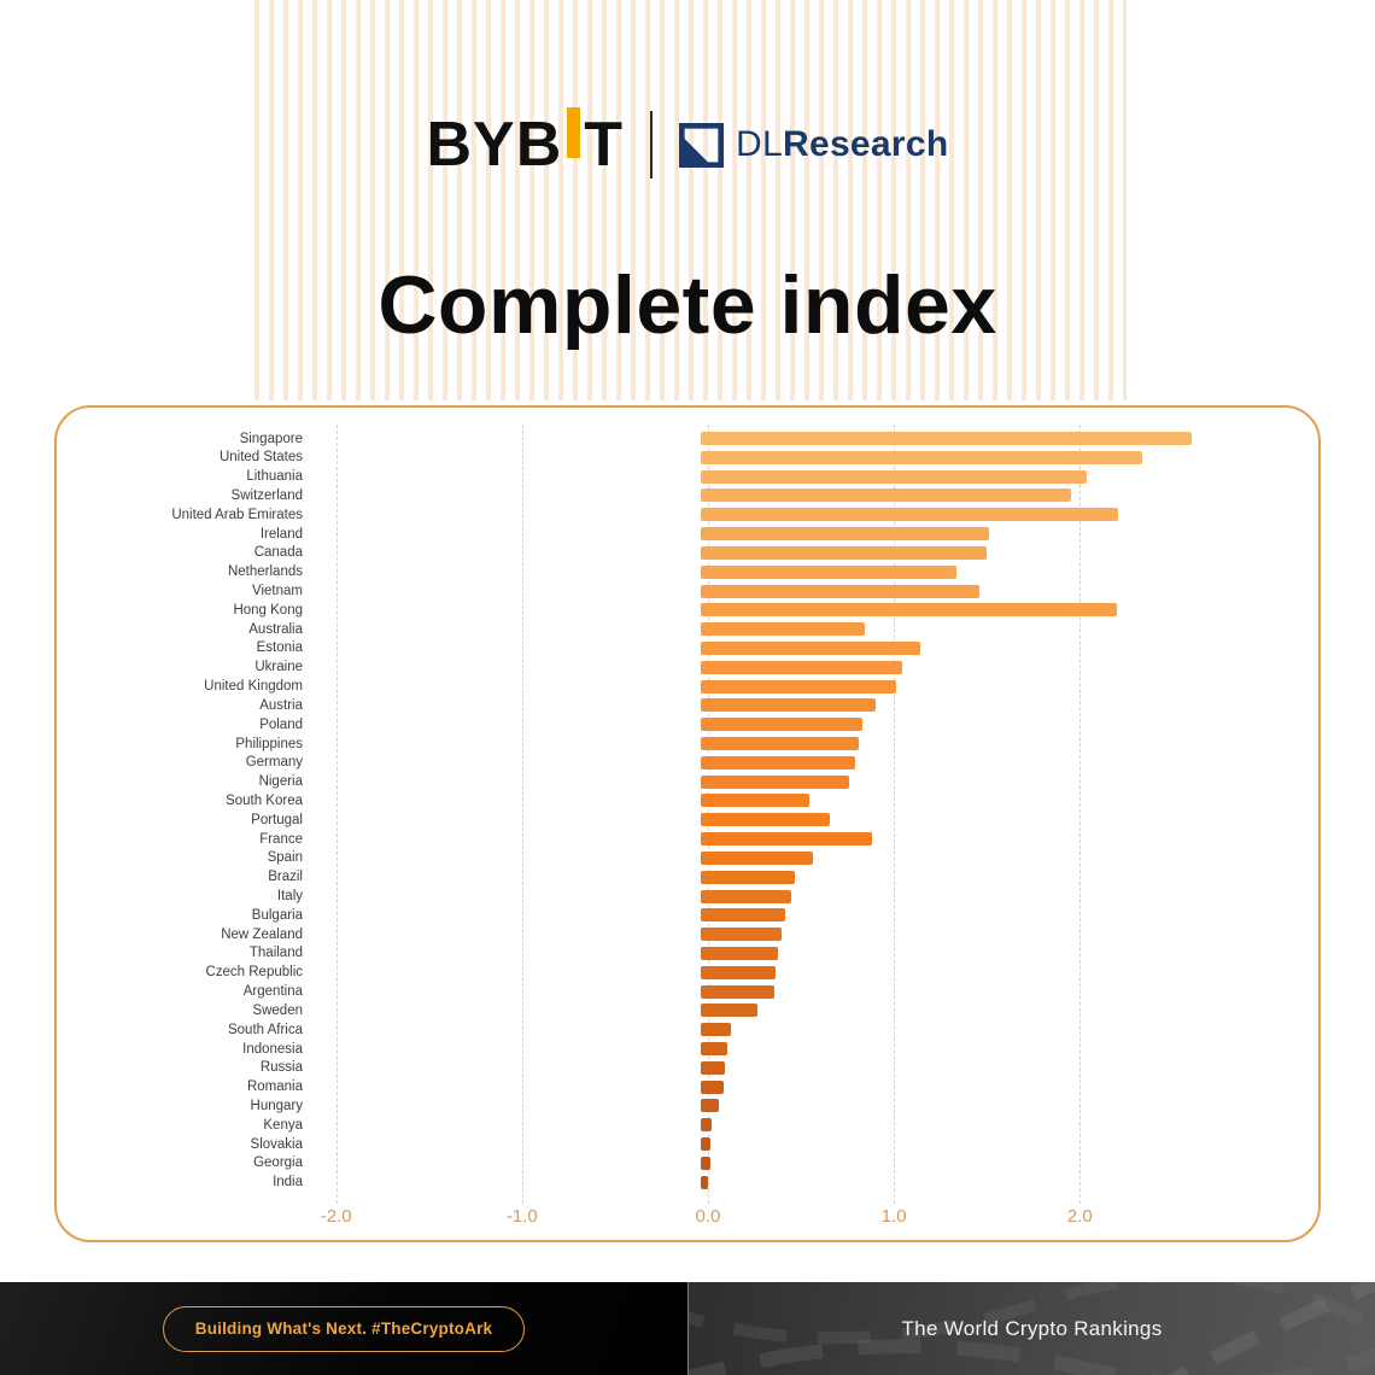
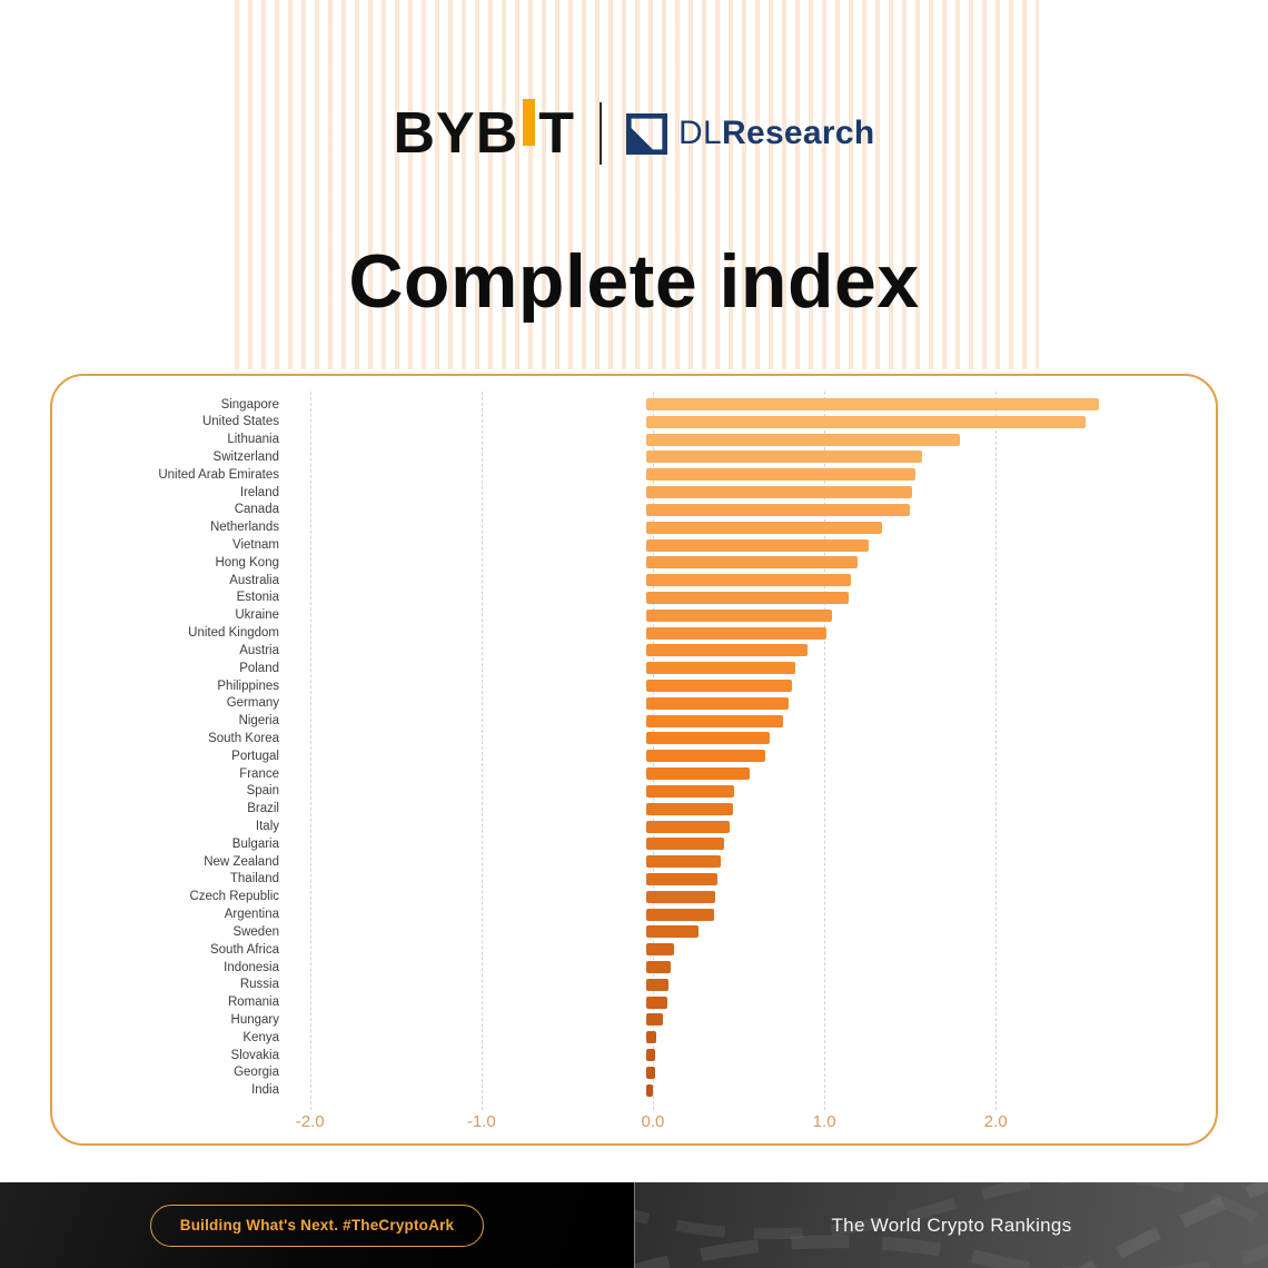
United States: 2.35 -> 2.53
Lithuania: 2.05 -> 1.81
Switzerland: 1.97 -> 1.59
United Arab Emirates: 2.22 -> 1.55
Vietnam: 1.48 -> 1.28
Hong Kong: 2.21 -> 1.22
Australia: 0.87 -> 1.18
South Korea: 0.58 -> 0.71
France: 0.91 -> 0.60
Spain: 0.60 -> 0.51
